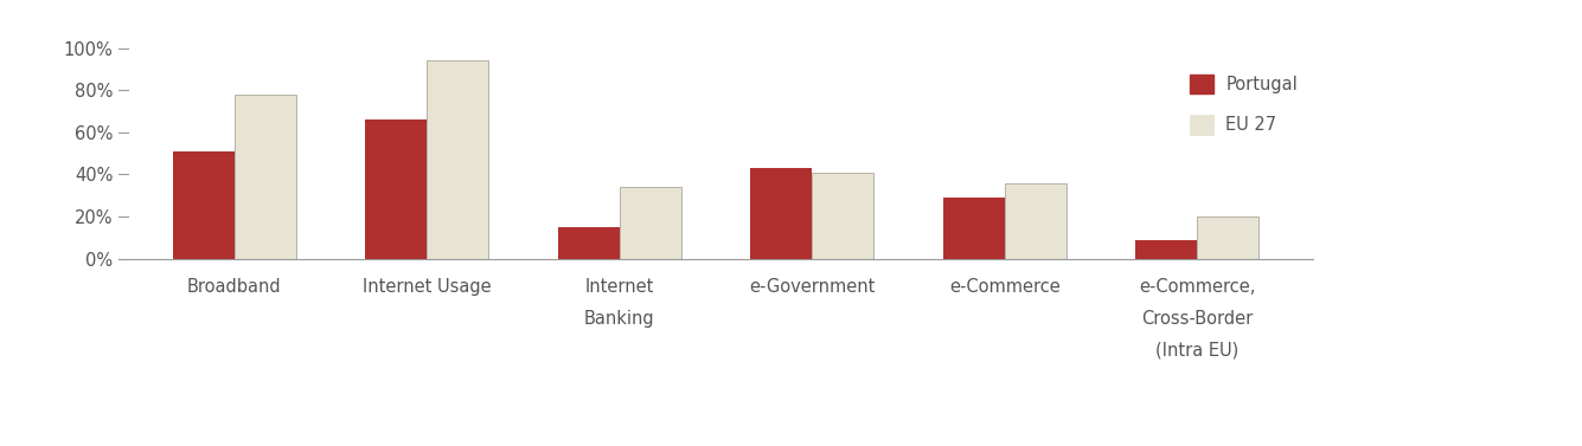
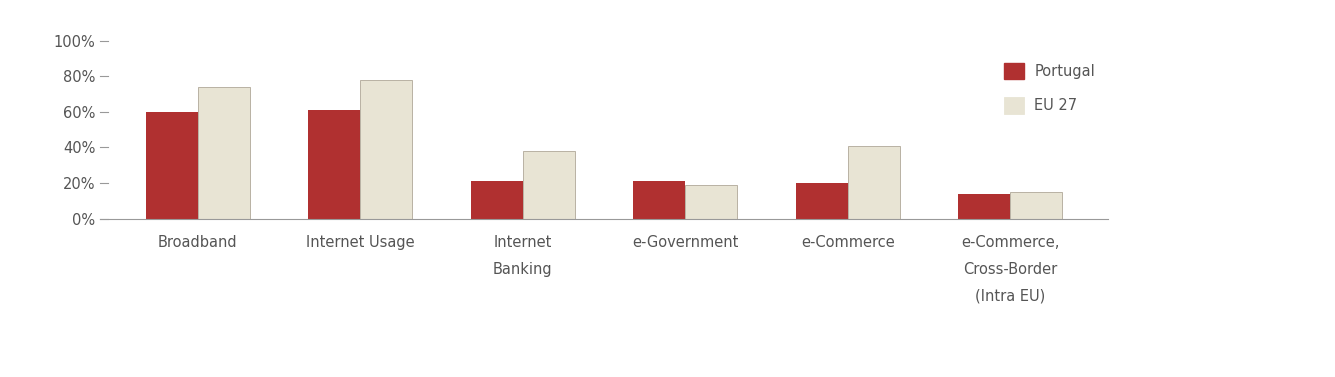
Portugal/Broadband: 51% -> 60%
EU 27/Broadband: 78% -> 74%
Portugal/Internet Usage: 66% -> 61%
EU 27/Internet Usage: 94% -> 78%
Portugal/Internet Banking: 15% -> 21%
EU 27/Internet Banking: 34% -> 38%
Portugal/e-Government: 43% -> 21%
EU 27/e-Government: 41% -> 19%
Portugal/e-Commerce: 29% -> 20%
EU 27/e-Commerce: 36% -> 41%
Portugal/e-Commerce, Cross-Border (Intra EU): 9% -> 14%
EU 27/e-Commerce, Cross-Border (Intra EU): 20% -> 15%
